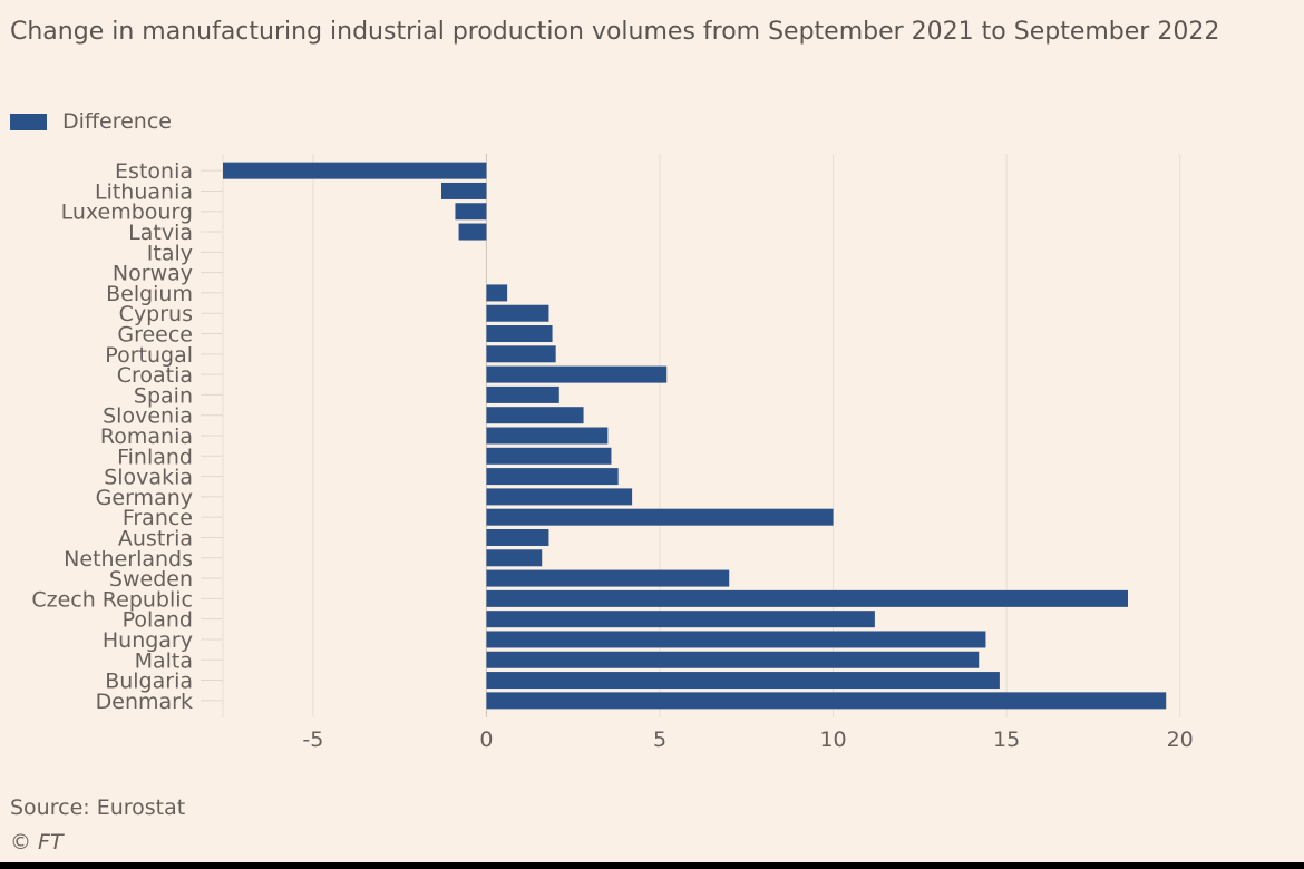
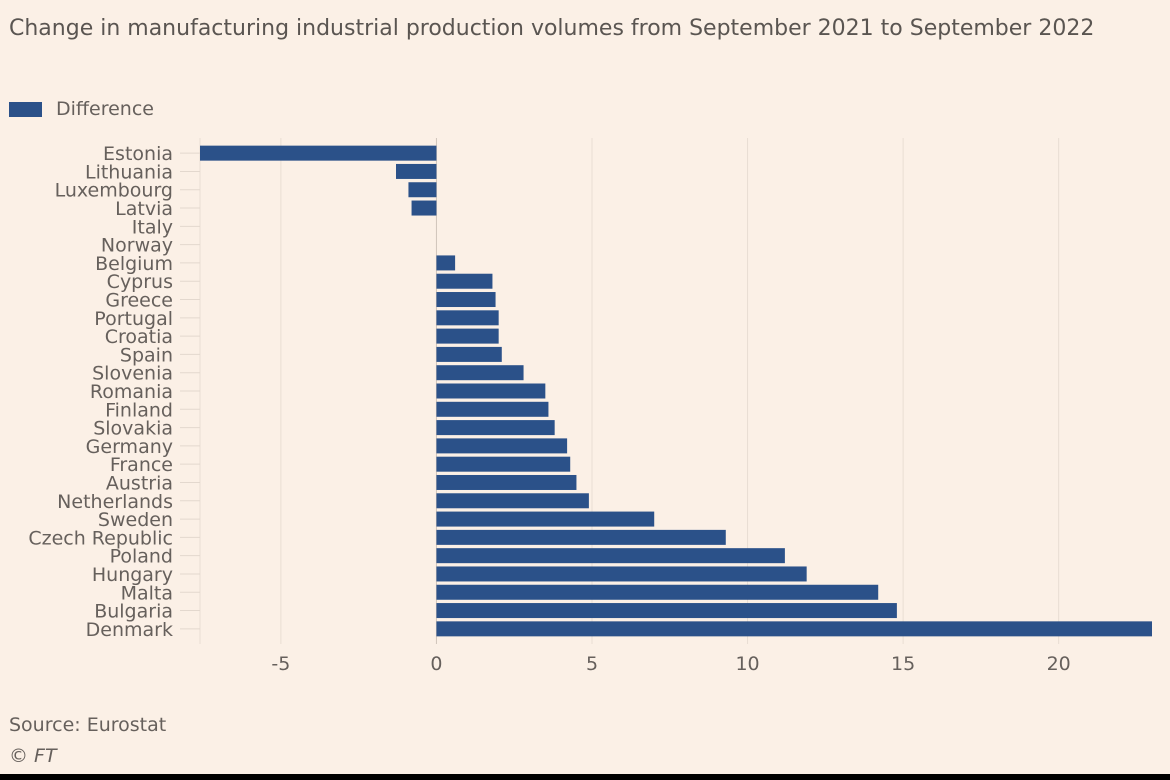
Croatia: 5.2 -> 2.0
France: 10.0 -> 4.3
Austria: 1.8 -> 4.5
Netherlands: 1.6 -> 4.9
Czech Republic: 18.5 -> 9.3
Hungary: 14.4 -> 11.9
Denmark: 19.6 -> 23.0
